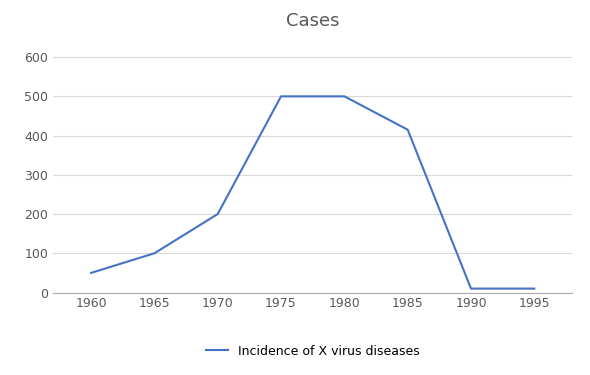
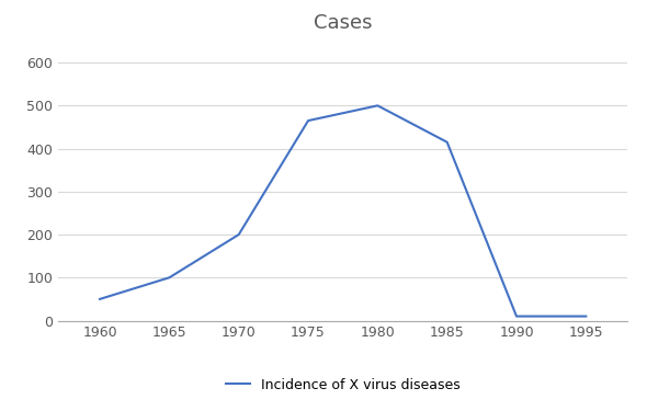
1975: 500 -> 465
